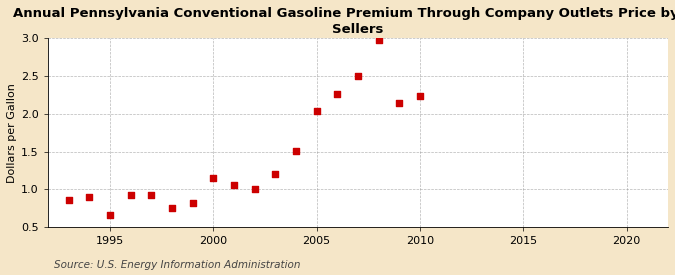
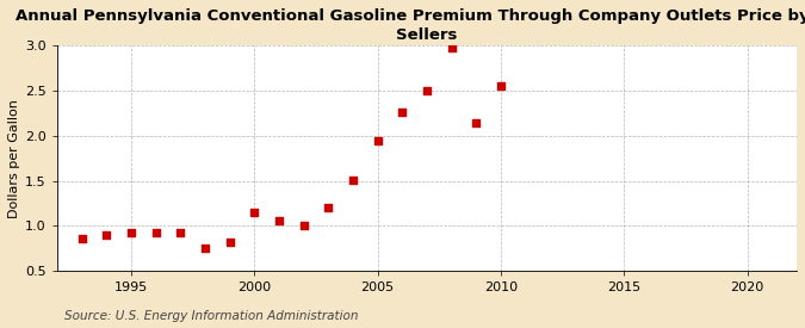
1995: 0.66 -> 0.92
2005: 2.04 -> 1.95
2010: 2.24 -> 2.55
